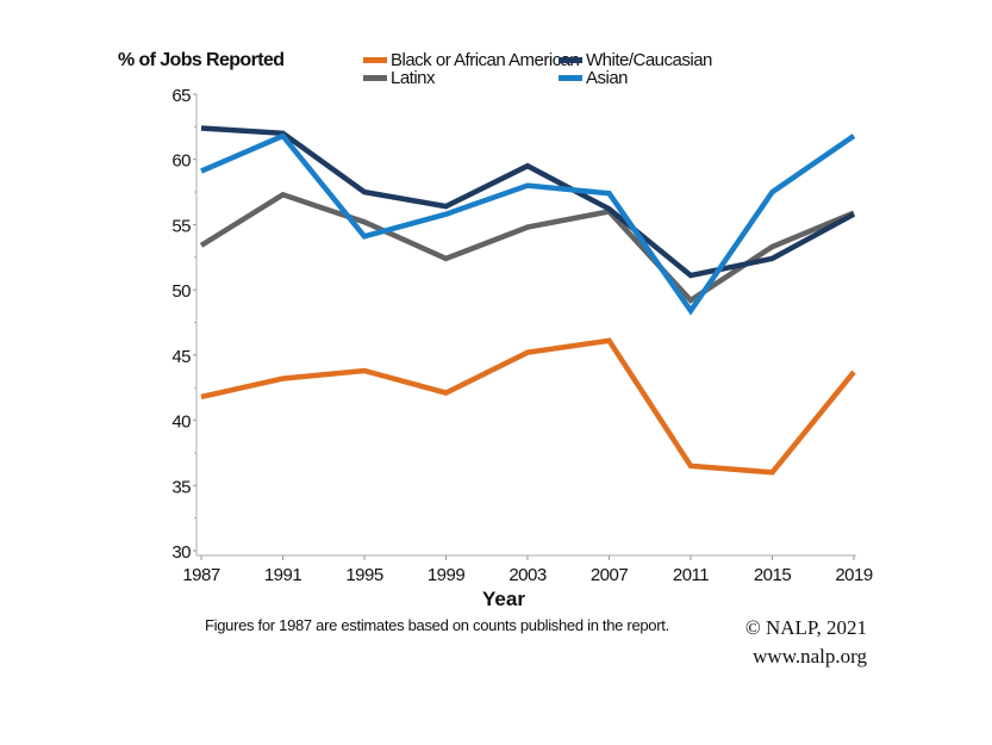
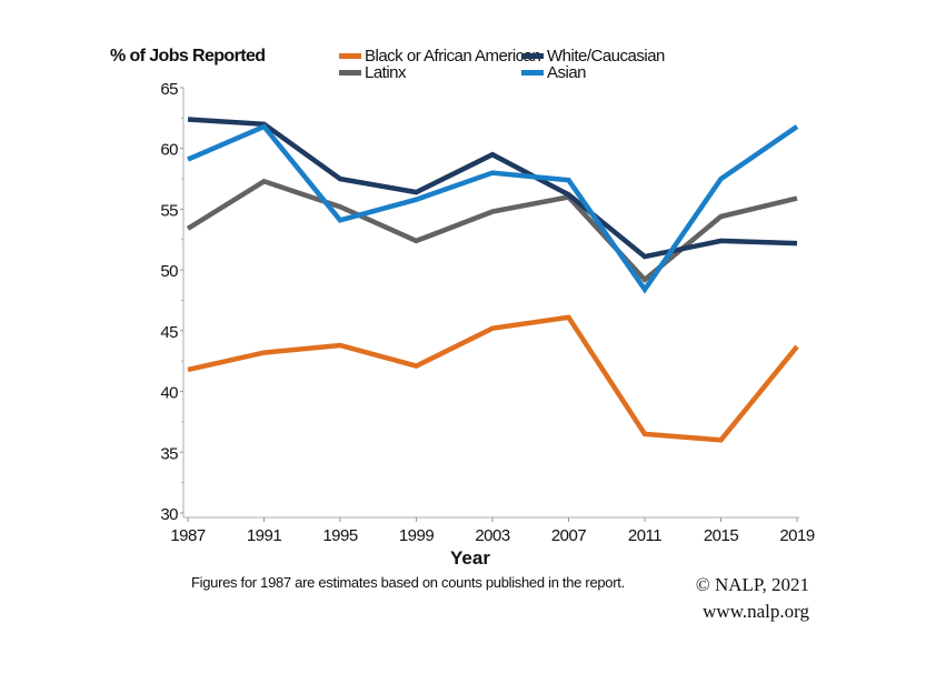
Latinx/2015: 53.3 -> 54.4
White/Caucasian/2019: 55.8 -> 52.2
